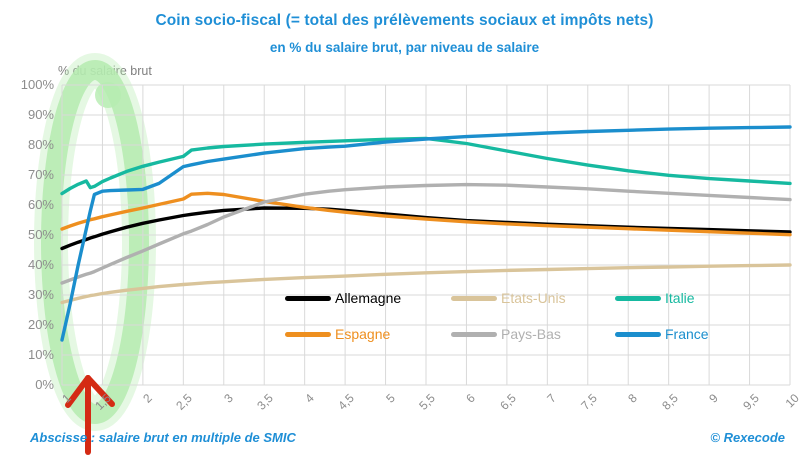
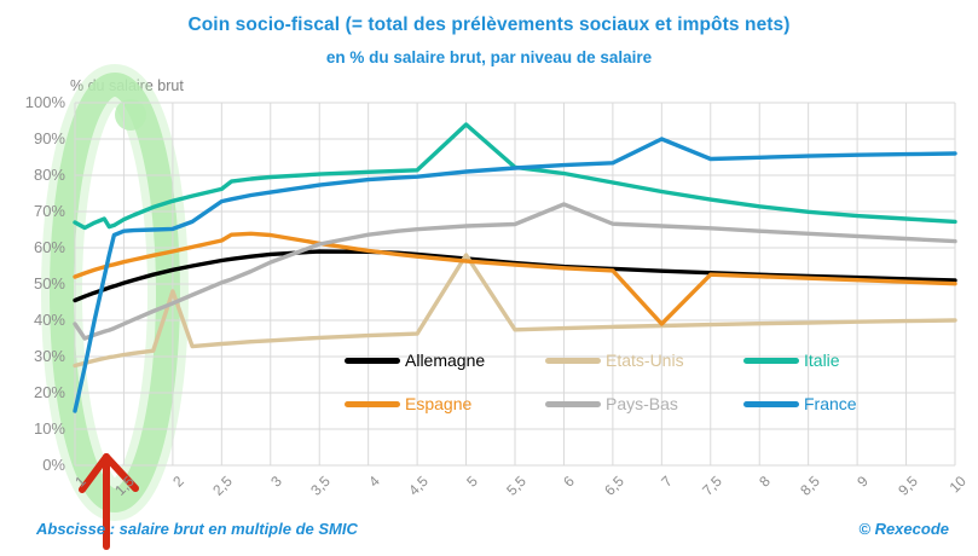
Italie/1: 64% -> 67%
Pays-Bas/1: 34% -> 39%
Etats-Unis/2: 32% -> 48%
Etats-Unis/5: 37% -> 58%
Italie/5: 82% -> 94%
Pays-Bas/6: 67% -> 72%
Espagne/7: 53% -> 39%
France/7: 84% -> 90%
